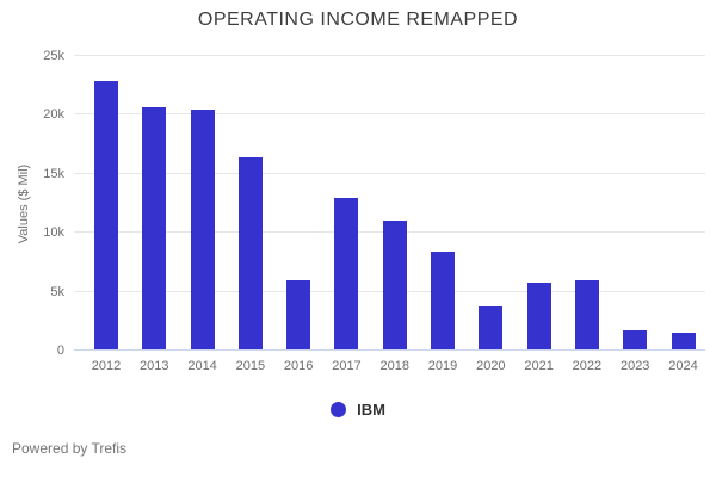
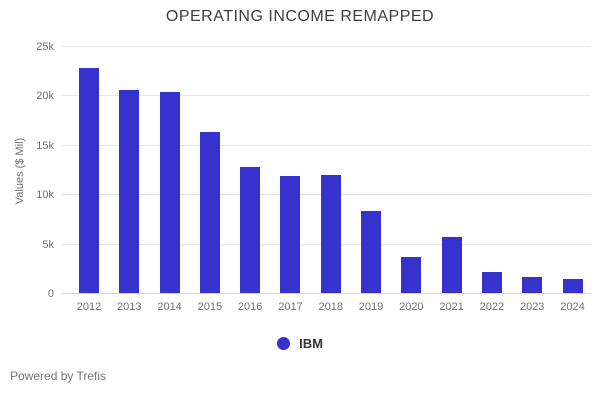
2016: 6k -> 13k
2017: 13k -> 12k
2018: 11k -> 12k
2022: 6k -> 2k
